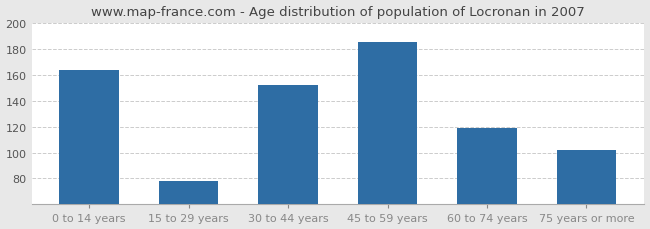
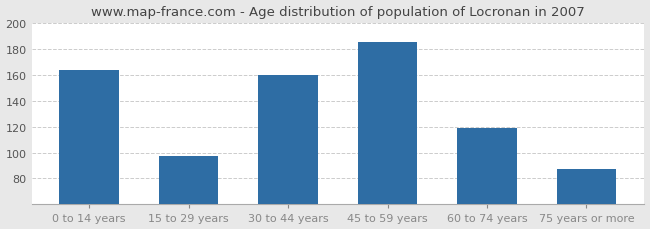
15 to 29 years: 78 -> 97
30 to 44 years: 152 -> 160
75 years or more: 102 -> 87
